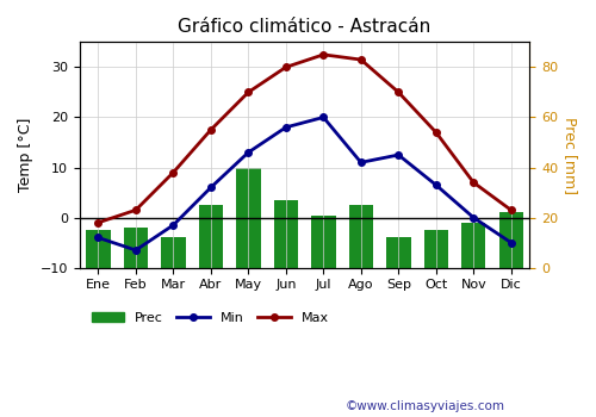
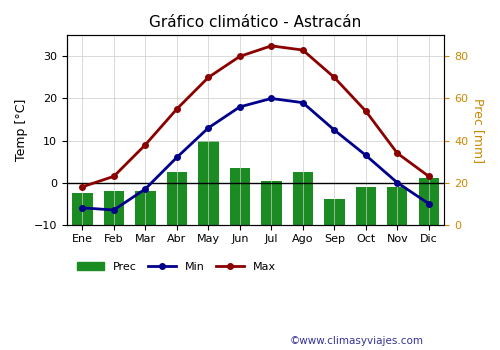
Min/Ene: -4.0 -> -6.0
Prec/Mar: 12 -> 16
Min/Ago: 11.0 -> 19.0
Prec/Oct: 15 -> 18
